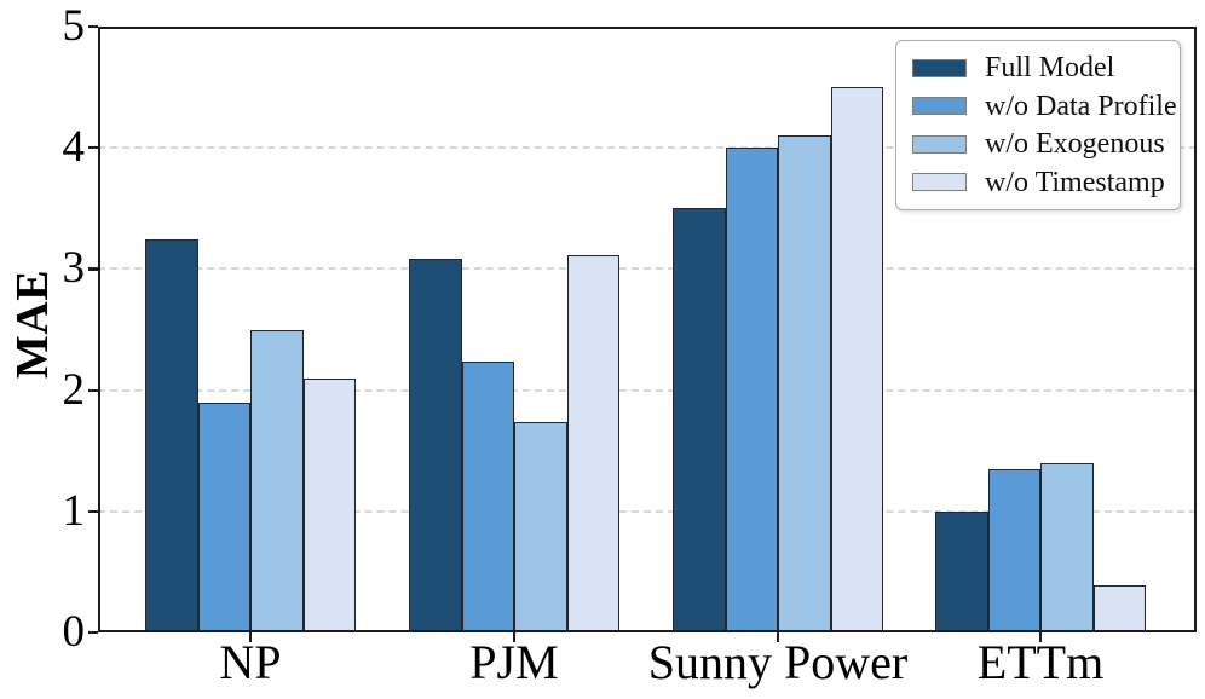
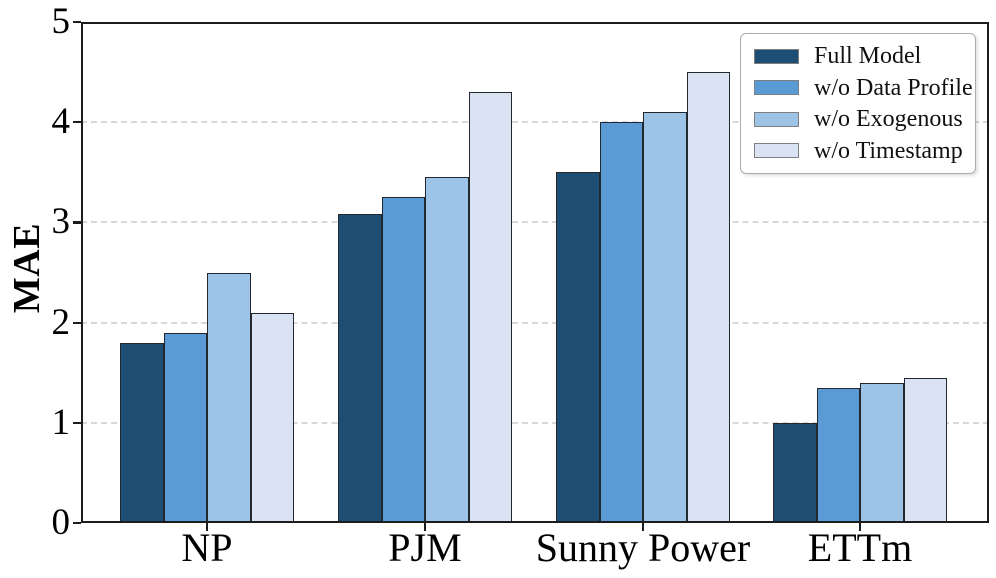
Full Model/NP: 3.24 -> 1.80
w/o Data Profile/PJM: 2.24 -> 3.25
w/o Exogenous/PJM: 1.74 -> 3.45
w/o Timestamp/PJM: 3.11 -> 4.30
w/o Timestamp/ETTm: 0.39 -> 1.45
